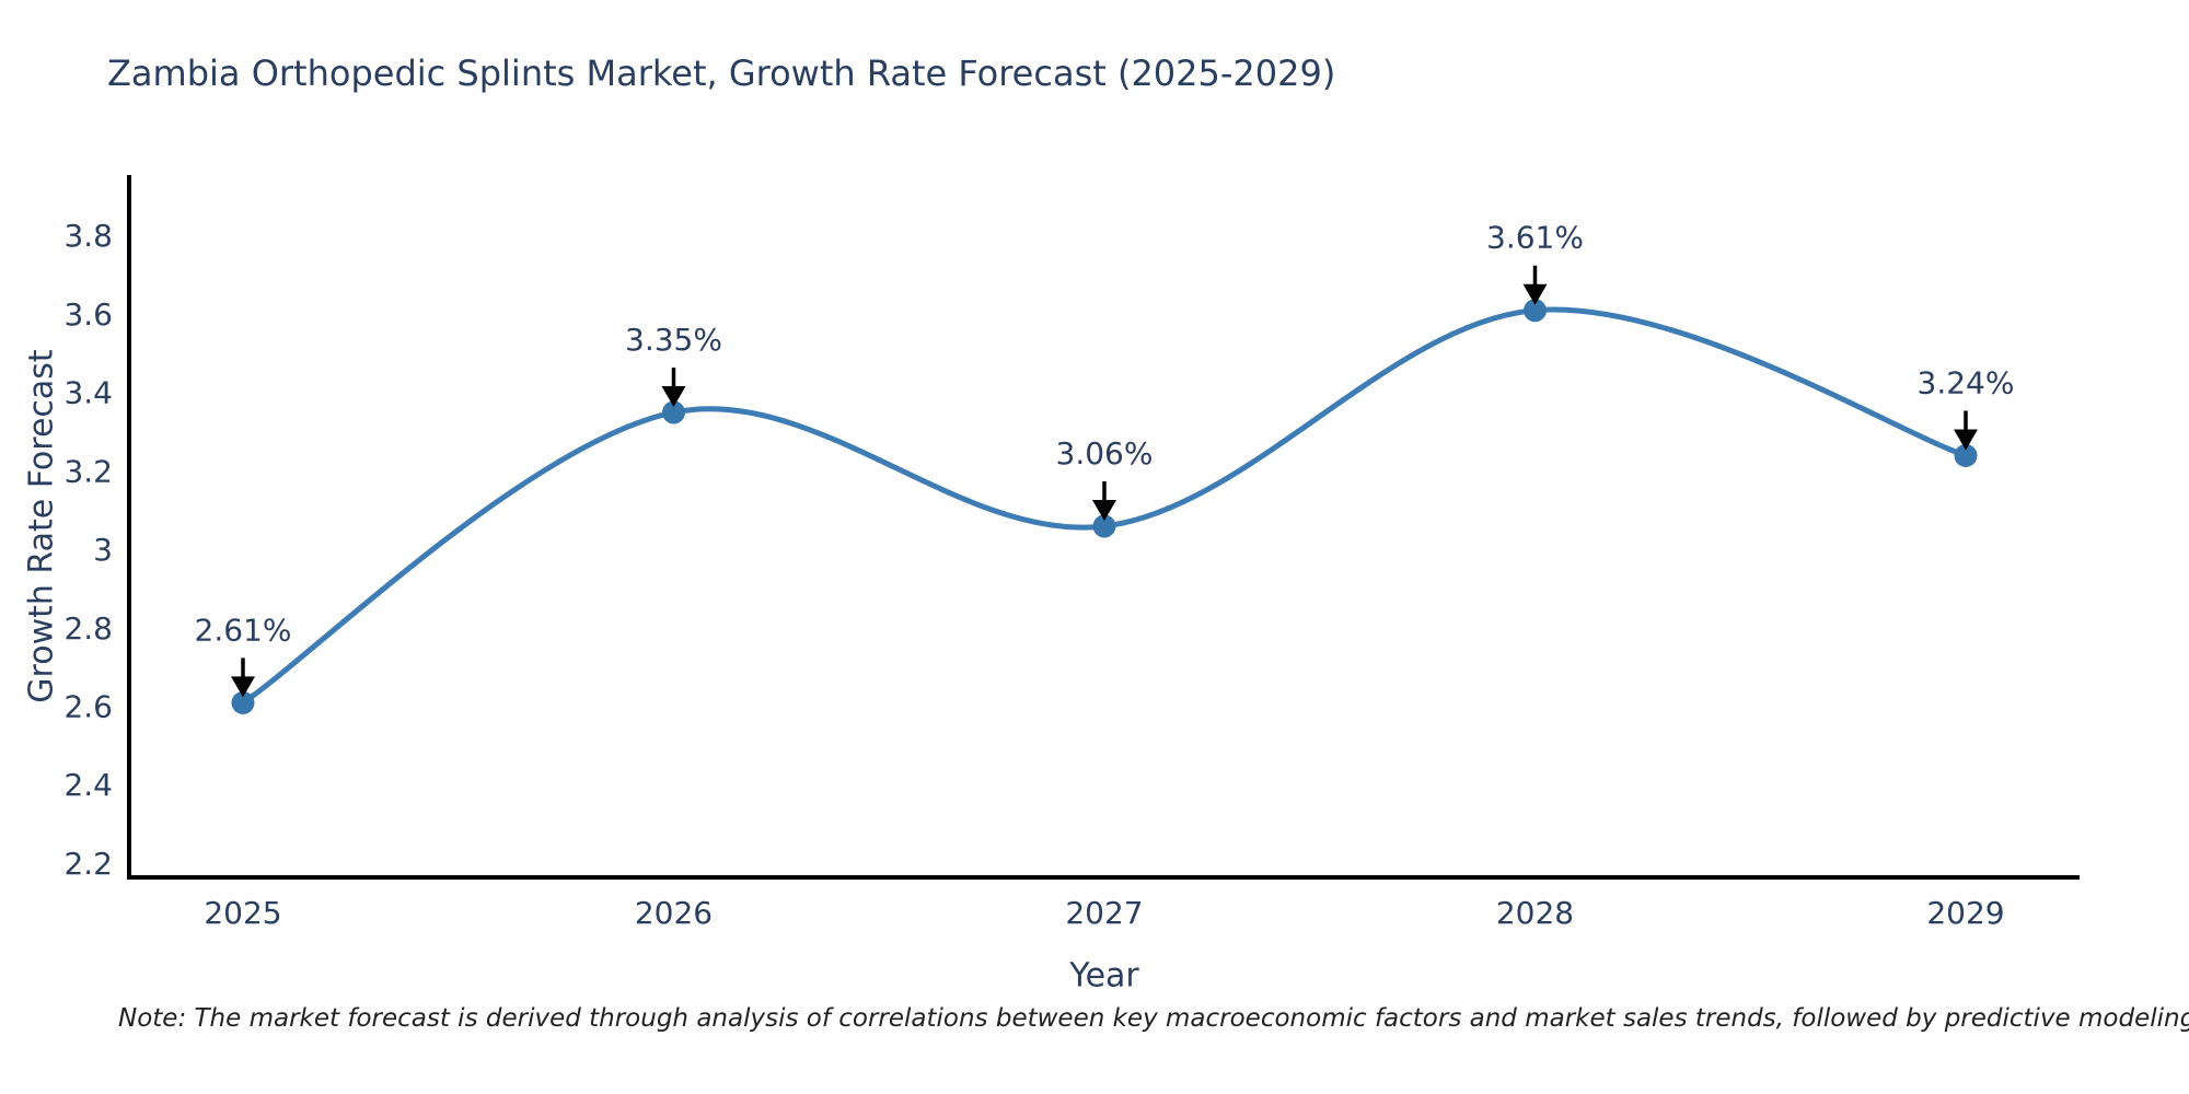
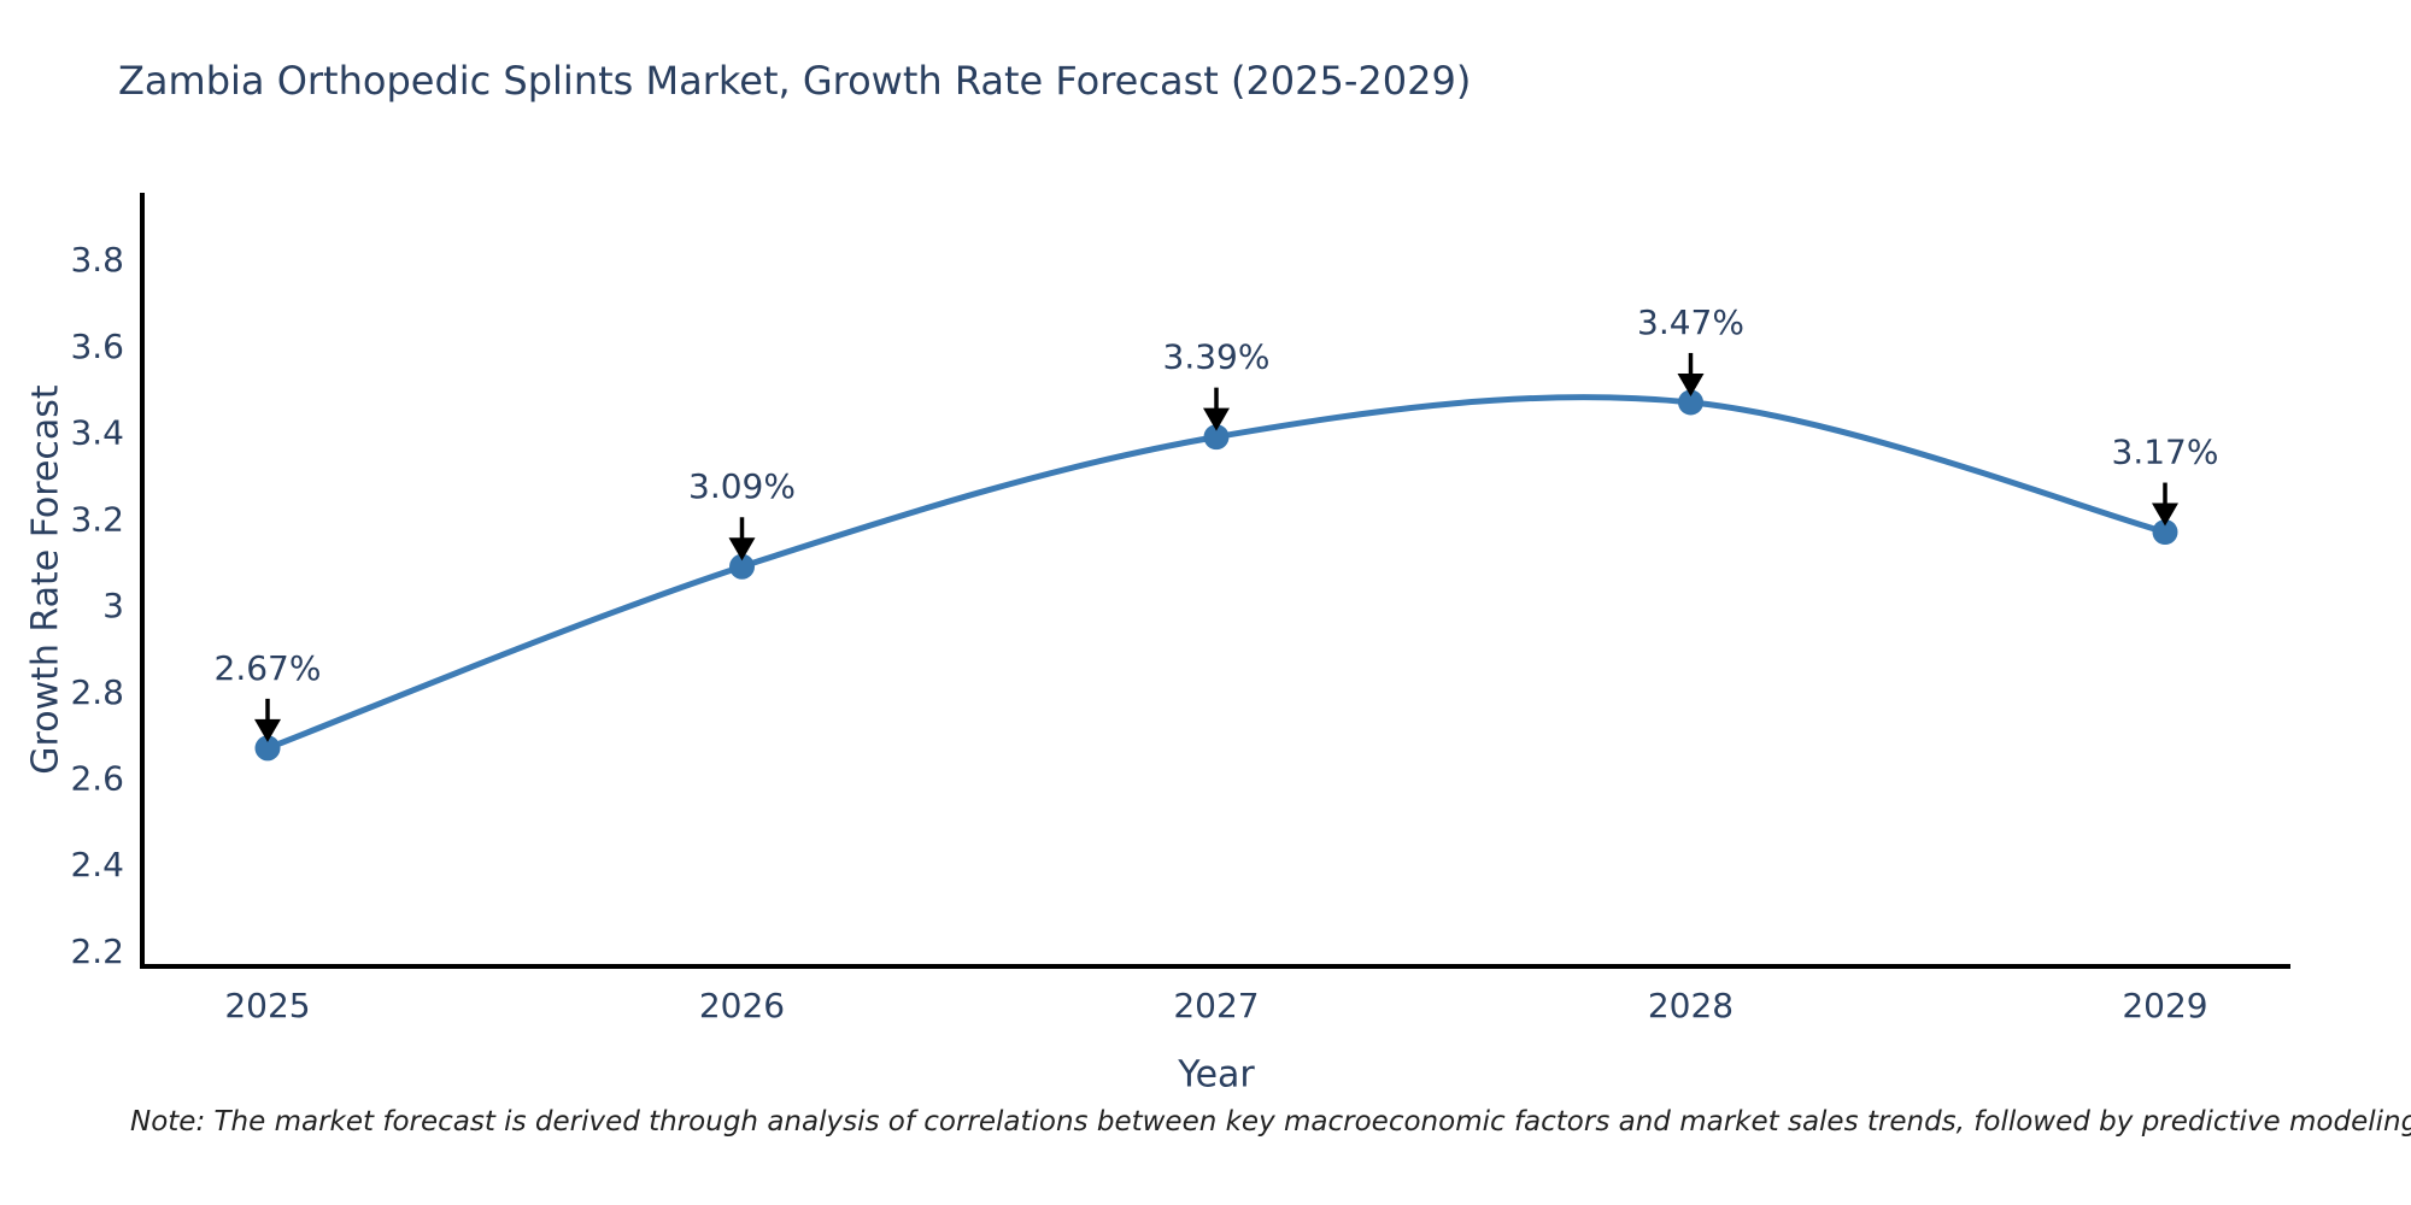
2025: 2.61% -> 2.67%
2026: 3.35% -> 3.09%
2027: 3.06% -> 3.39%
2028: 3.61% -> 3.47%
2029: 3.24% -> 3.17%
